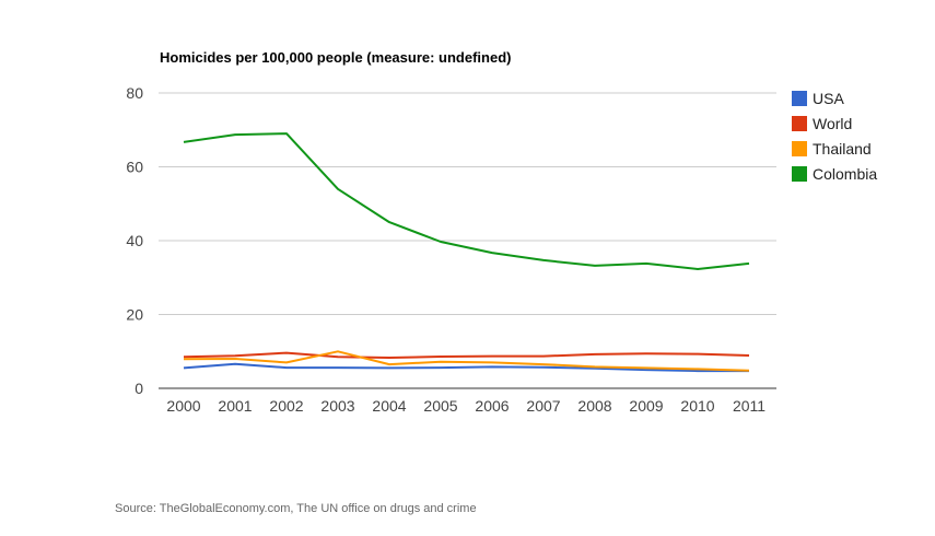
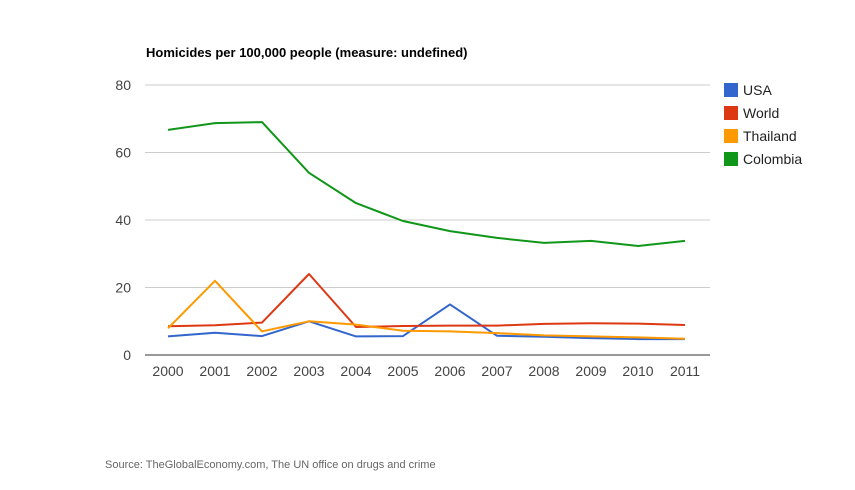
Thailand/2001: 8 -> 22
USA/2003: 6 -> 10
World/2003: 8 -> 24
Thailand/2004: 6 -> 9
USA/2006: 6 -> 15
